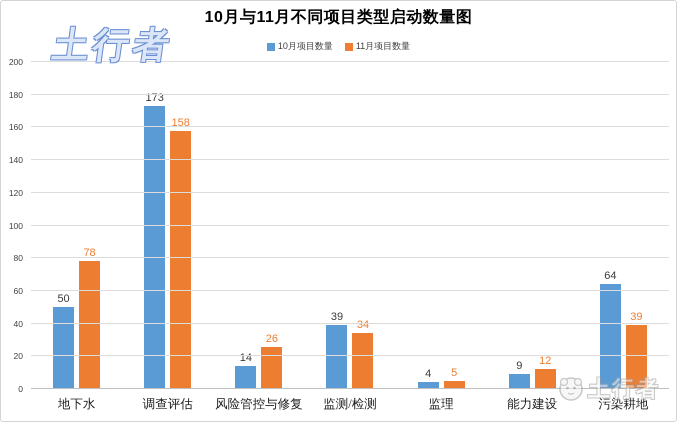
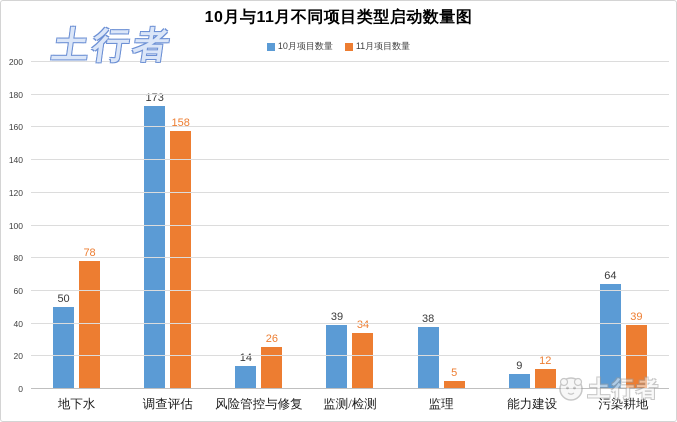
10月项目数量/监理: 4 -> 38
